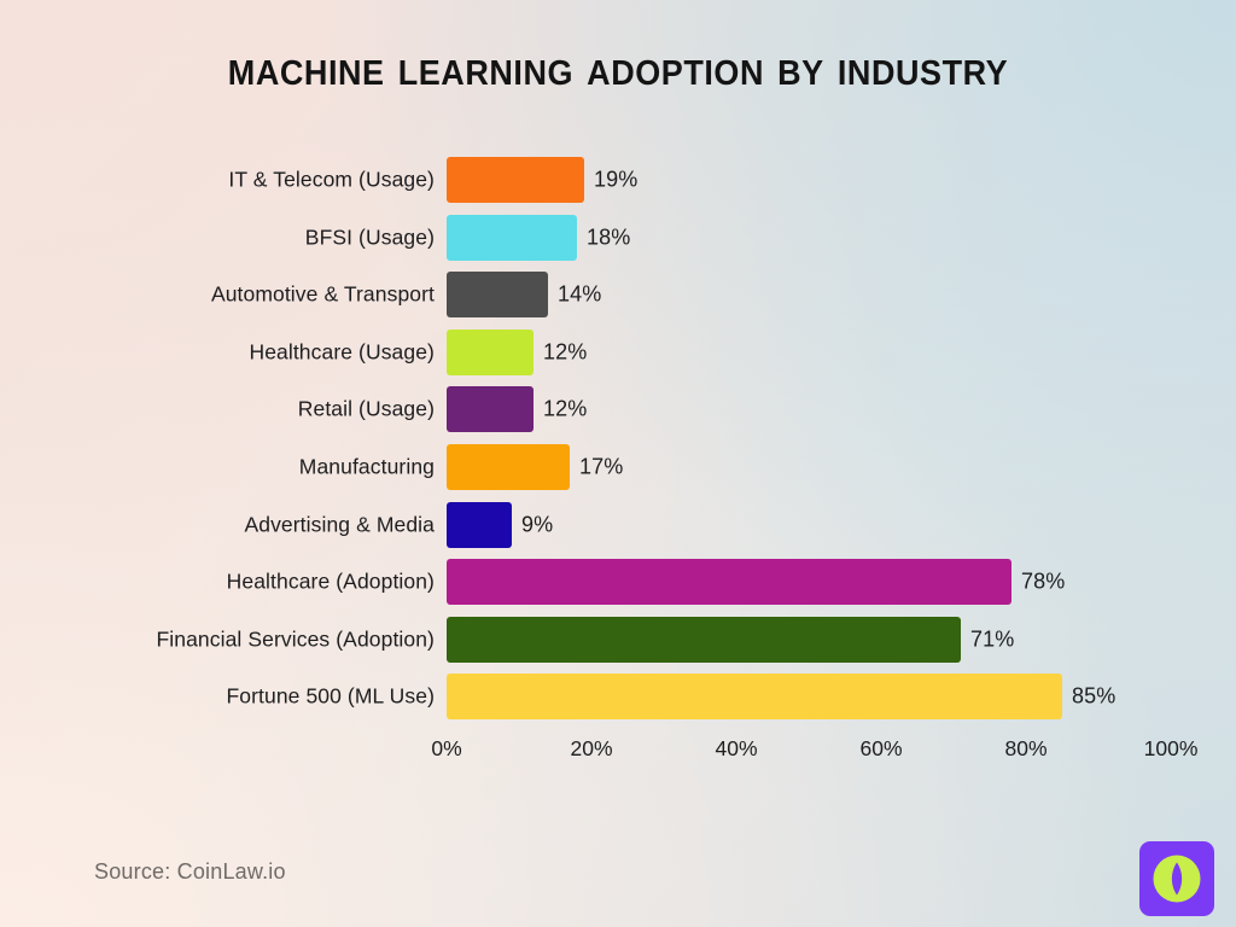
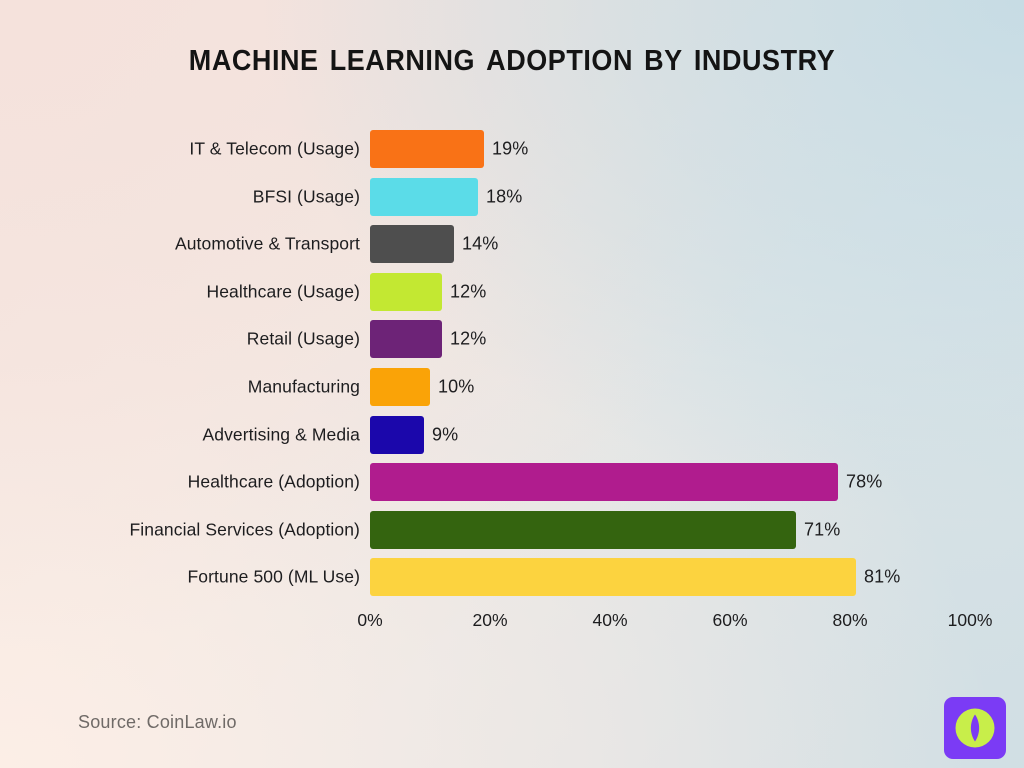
Manufacturing: 17% -> 10%
Fortune 500 (ML Use): 85% -> 81%
